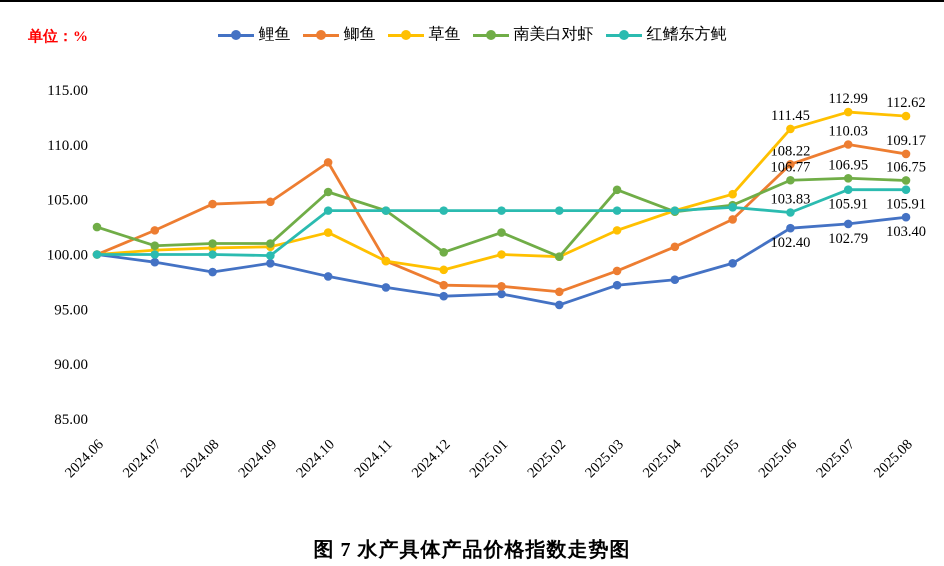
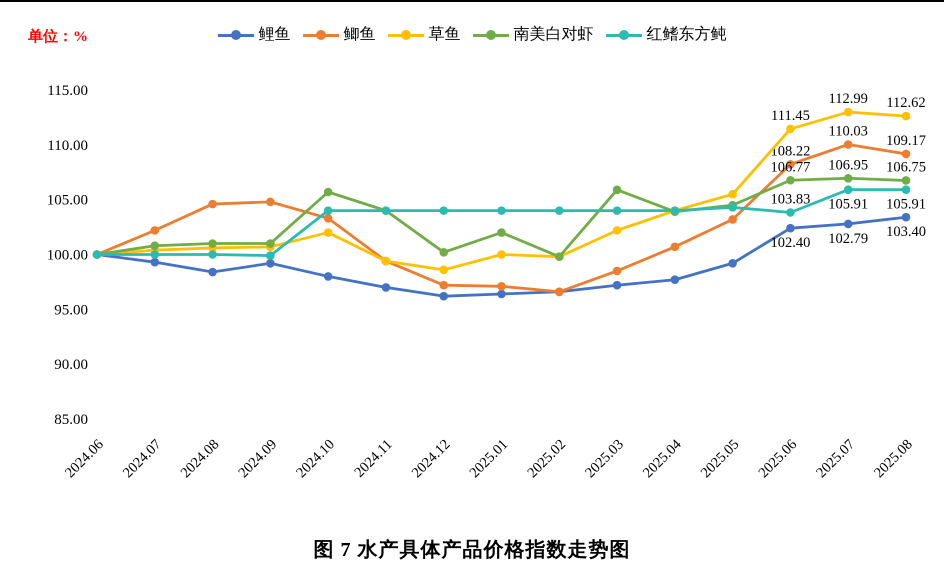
南美白对虾/2024.06: 102.5 -> 100.0
鲫鱼/2024.10: 108.4 -> 103.3
鲤鱼/2025.02: 95.4 -> 96.6
